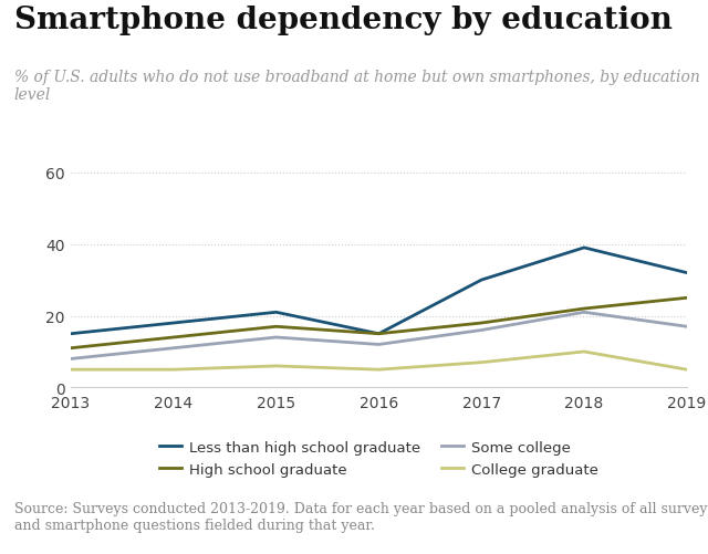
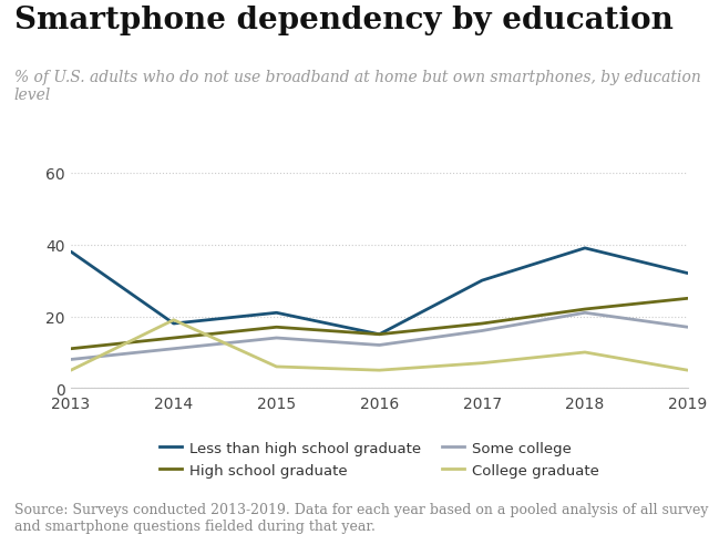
Less than high school graduate/2013: 15 -> 38
College graduate/2014: 5 -> 19
